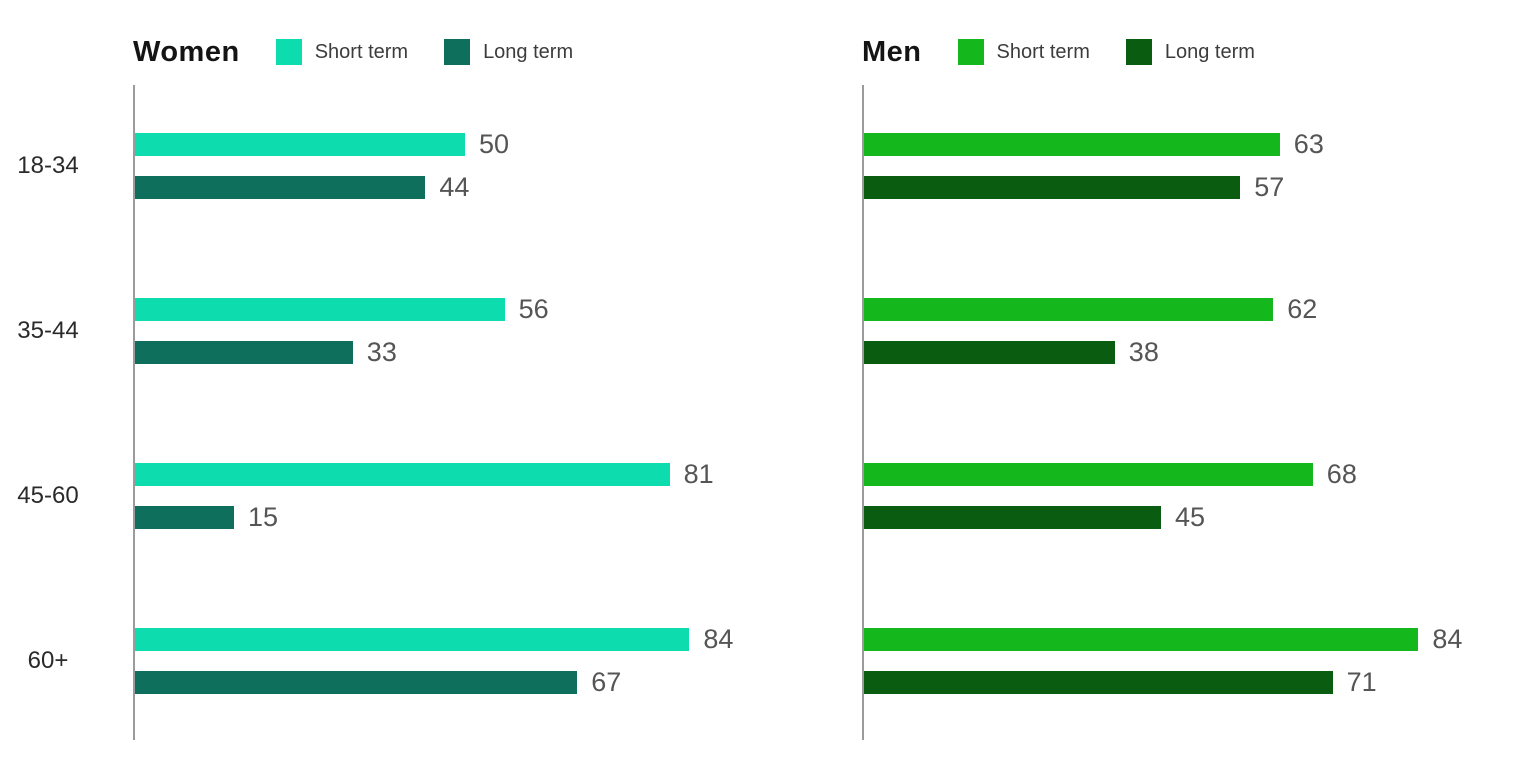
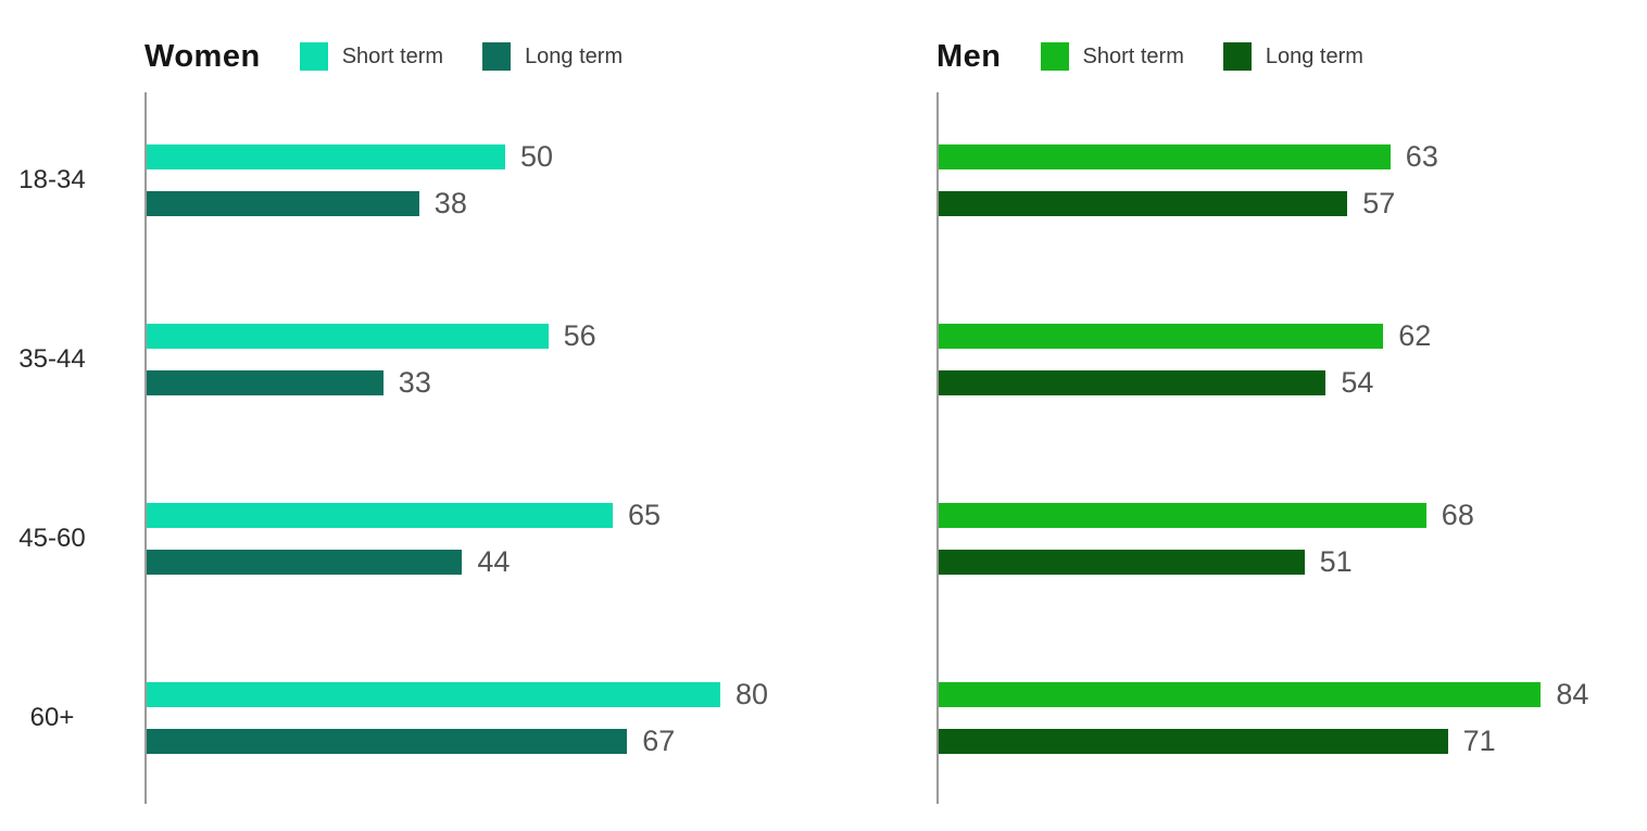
Women/Long term/18-34: 44 -> 38
Women/Short term/45-60: 81 -> 65
Women/Long term/45-60: 15 -> 44
Women/Short term/60+: 84 -> 80
Men/Long term/35-44: 38 -> 54
Men/Long term/45-60: 45 -> 51
